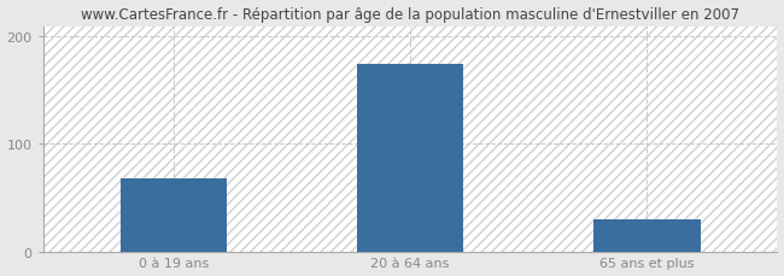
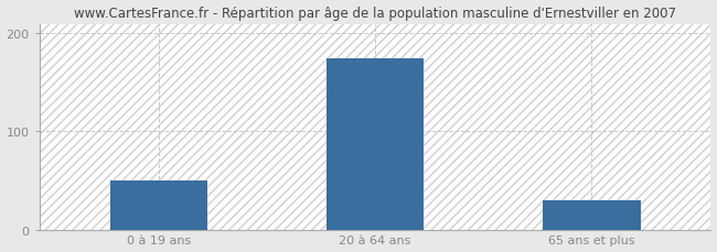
0 à 19 ans: 68 -> 50
